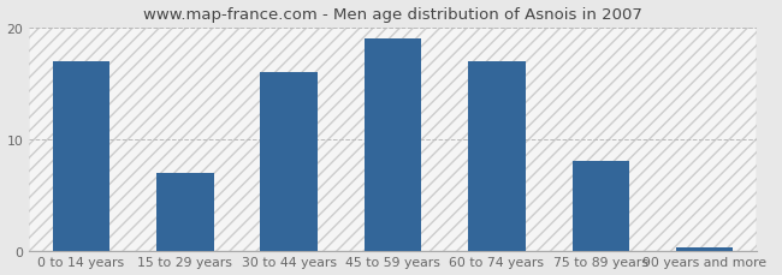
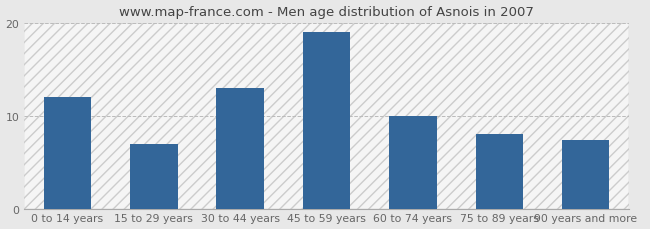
0 to 14 years: 17.0 -> 12.0
30 to 44 years: 16.0 -> 13.0
60 to 74 years: 17.0 -> 10.0
90 years and more: 0.3 -> 7.4
